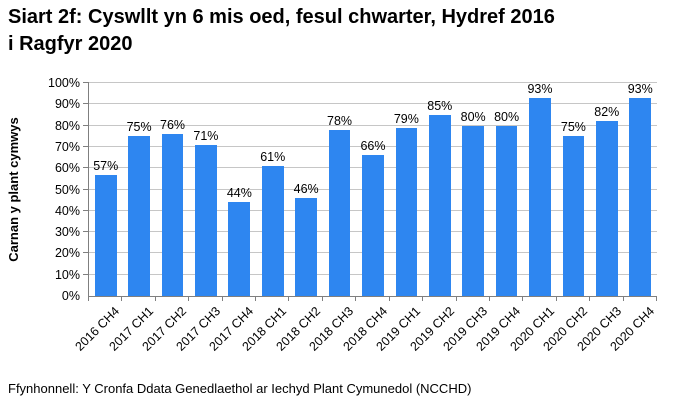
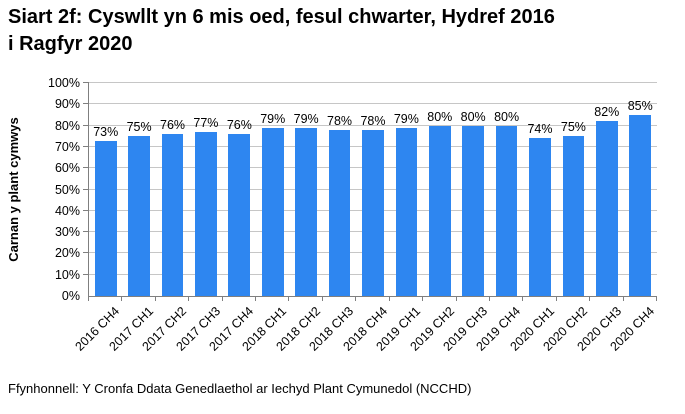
2016 CH4: 57% -> 73%
2017 CH3: 71% -> 77%
2017 CH4: 44% -> 76%
2018 CH1: 61% -> 79%
2018 CH2: 46% -> 79%
2018 CH4: 66% -> 78%
2019 CH2: 85% -> 80%
2020 CH1: 93% -> 74%
2020 CH4: 93% -> 85%
